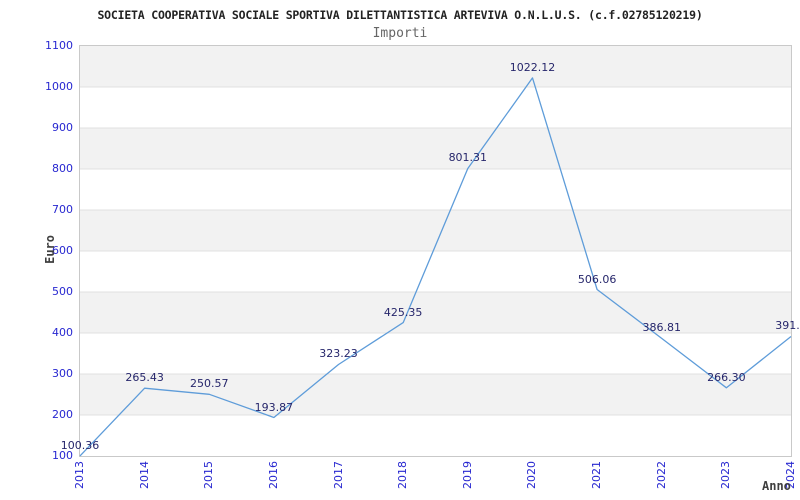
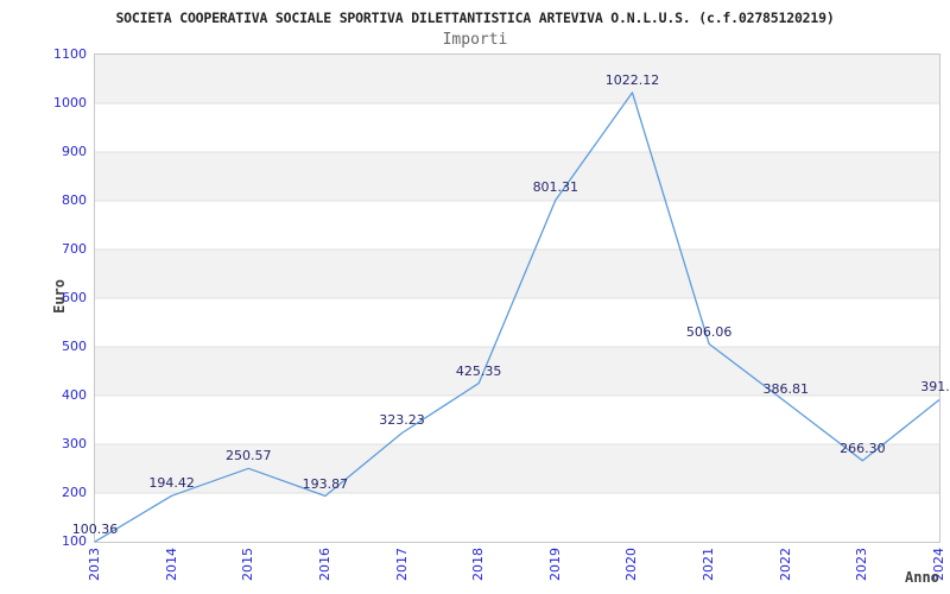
2014: 265.43 -> 194.42
